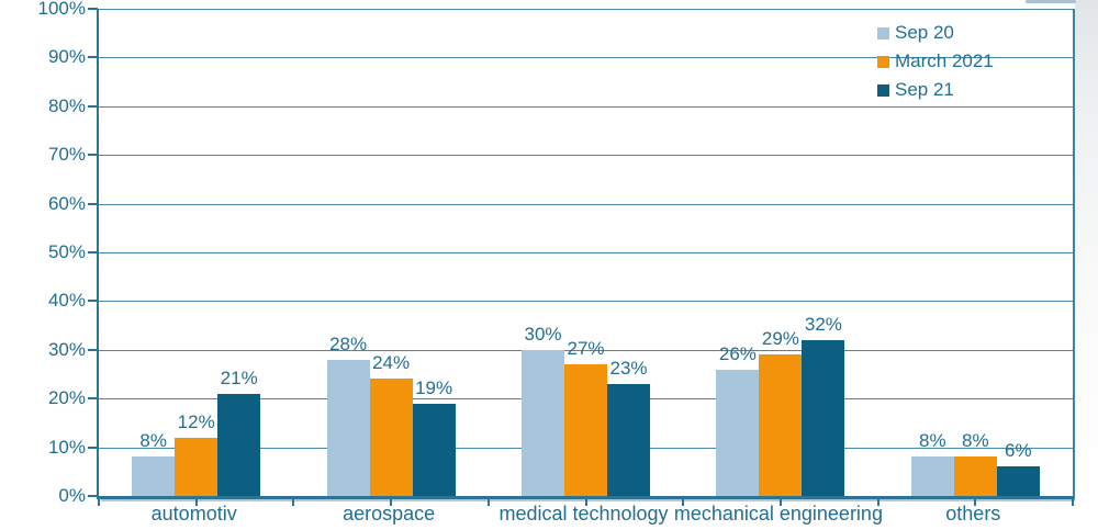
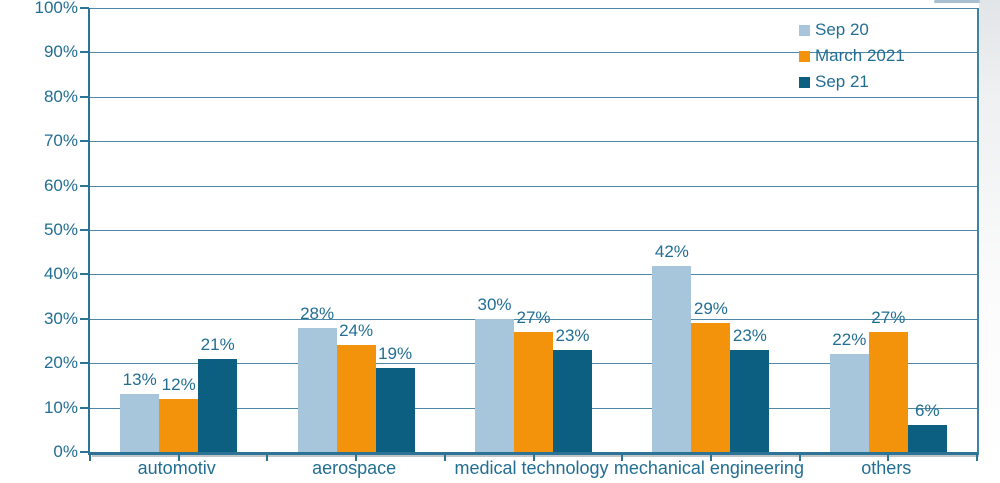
Sep 20/automotiv: 8% -> 13%
Sep 20/mechanical engineering: 26% -> 42%
Sep 21/mechanical engineering: 32% -> 23%
Sep 20/others: 8% -> 22%
March 2021/others: 8% -> 27%
